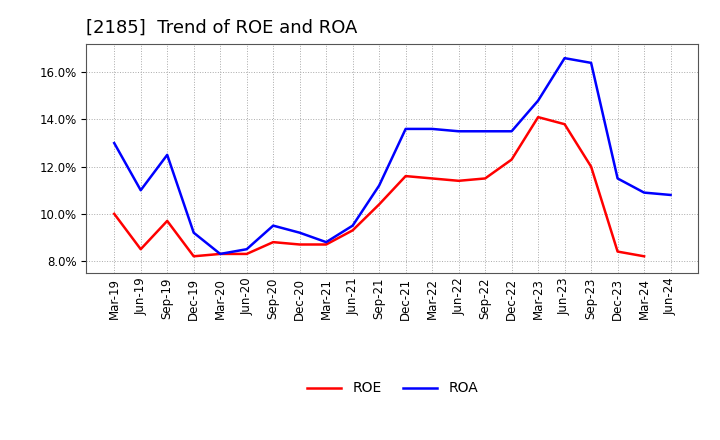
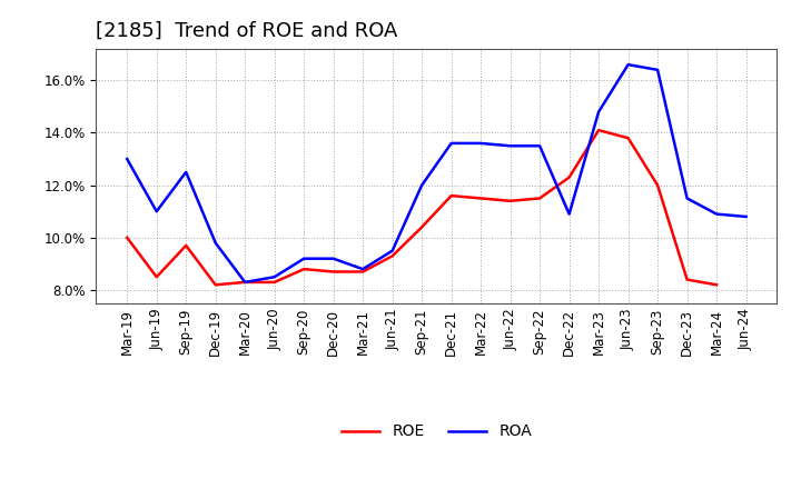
ROA/Dec-19: 9.2% -> 9.8%
ROA/Sep-20: 9.5% -> 9.2%
ROA/Sep-21: 11.2% -> 12.0%
ROA/Dec-22: 13.5% -> 10.9%
